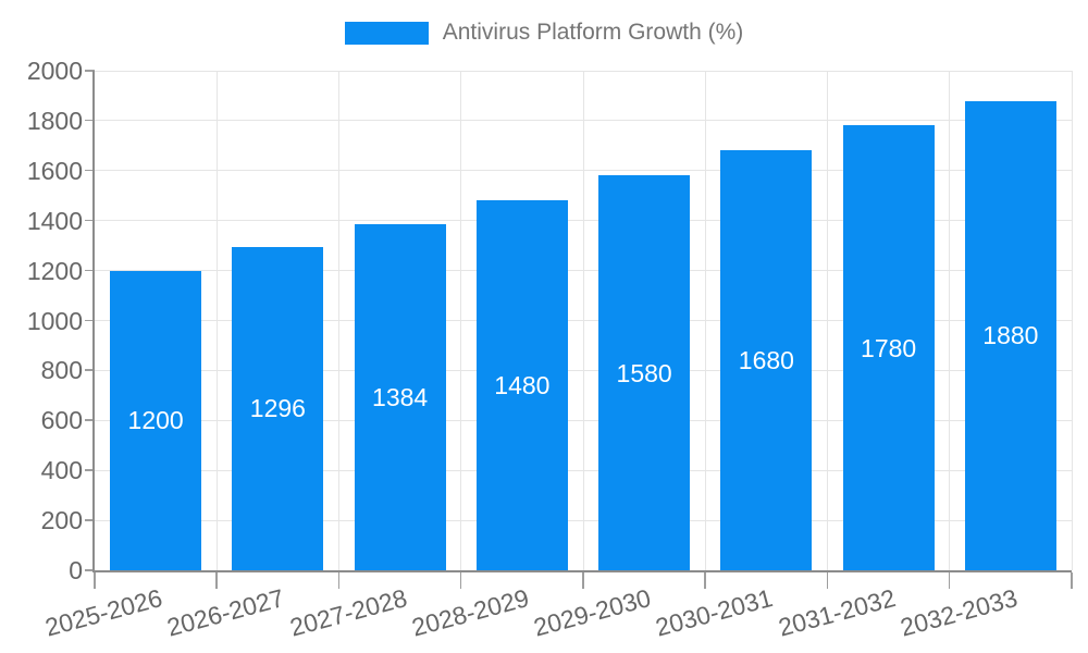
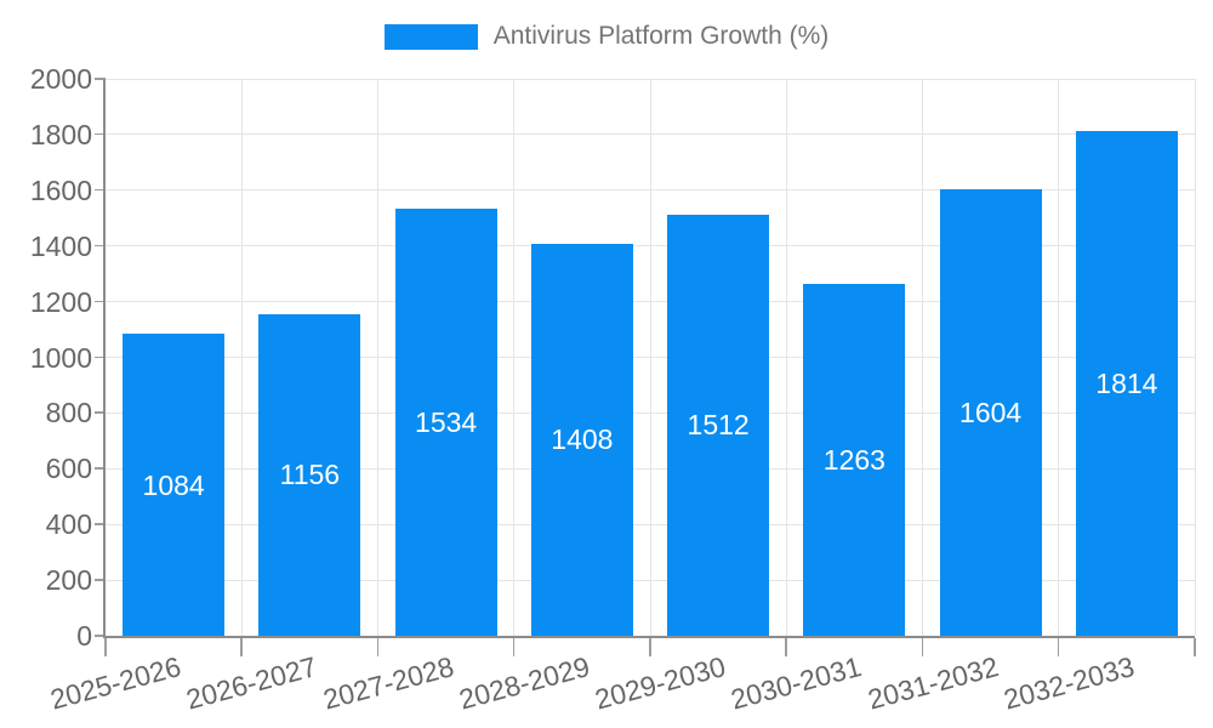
2025-2026: 1200 -> 1084
2026-2027: 1296 -> 1156
2027-2028: 1384 -> 1534
2028-2029: 1480 -> 1408
2029-2030: 1580 -> 1512
2030-2031: 1680 -> 1263
2031-2032: 1780 -> 1604
2032-2033: 1880 -> 1814
